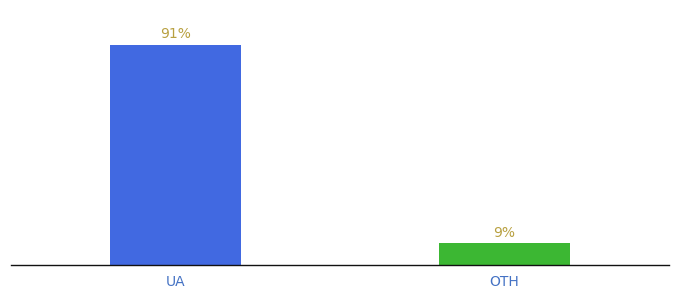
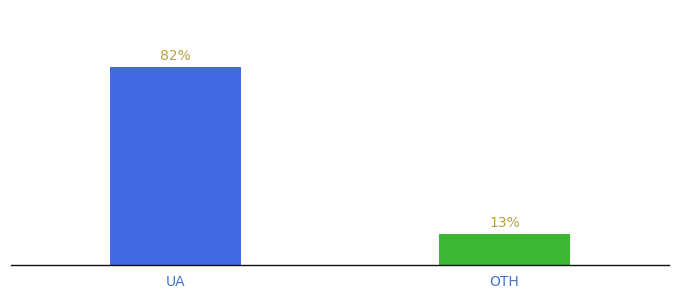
UA: 91% -> 82%
OTH: 9% -> 13%
